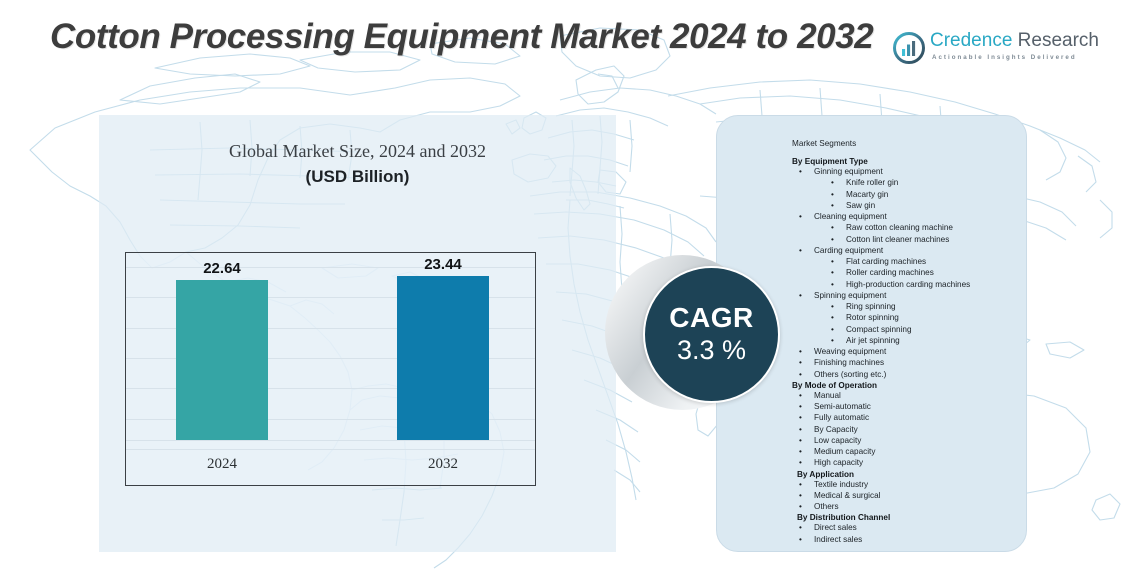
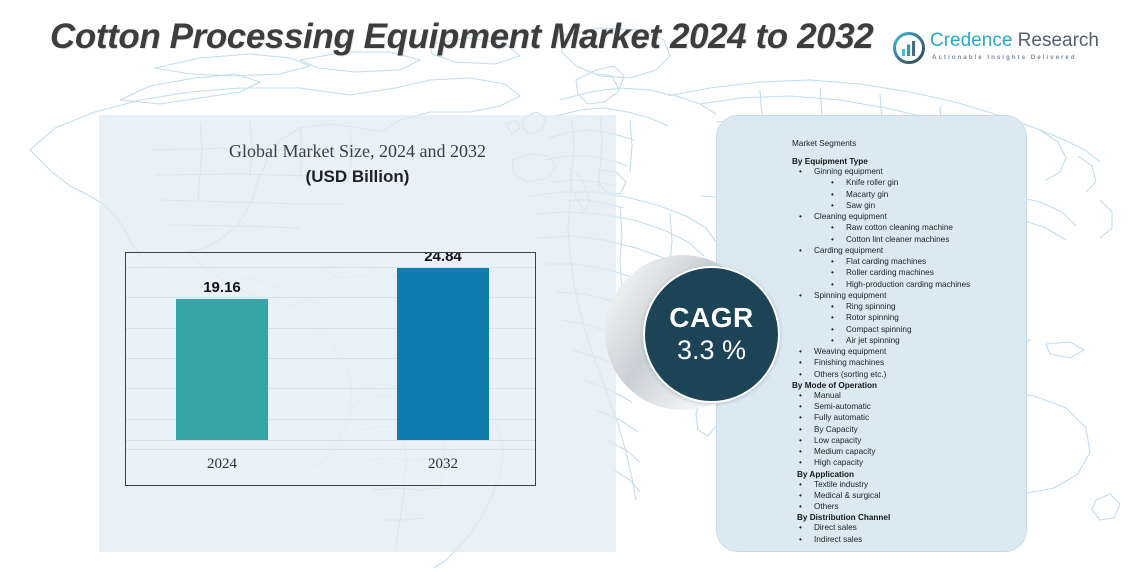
2024: 22.64 -> 19.16
2032: 23.44 -> 24.84
